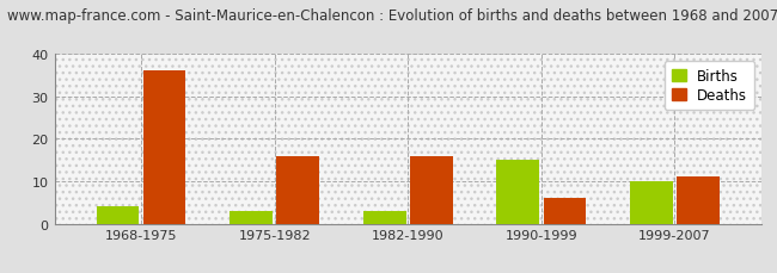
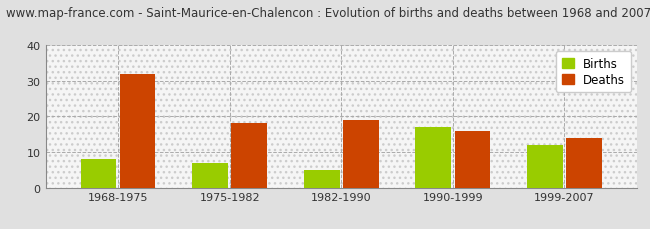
Births/1968-1975: 4 -> 8
Deaths/1968-1975: 36 -> 32
Births/1975-1982: 3 -> 7
Deaths/1975-1982: 16 -> 18
Births/1982-1990: 3 -> 5
Deaths/1982-1990: 16 -> 19
Births/1990-1999: 15 -> 17
Deaths/1990-1999: 6 -> 16
Births/1999-2007: 10 -> 12
Deaths/1999-2007: 11 -> 14
